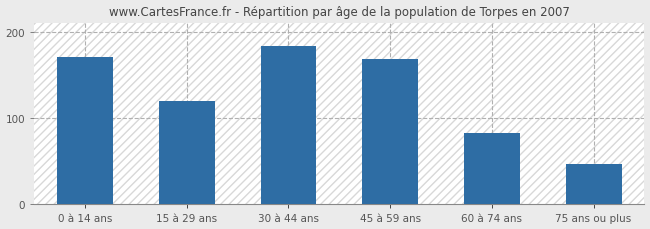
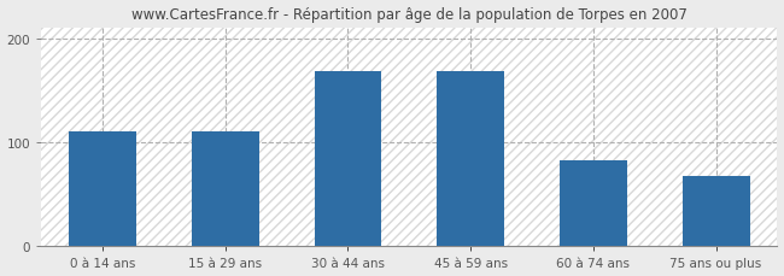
0 à 14 ans: 170 -> 110
15 à 29 ans: 120 -> 110
30 à 44 ans: 183 -> 168
75 ans ou plus: 47 -> 68
